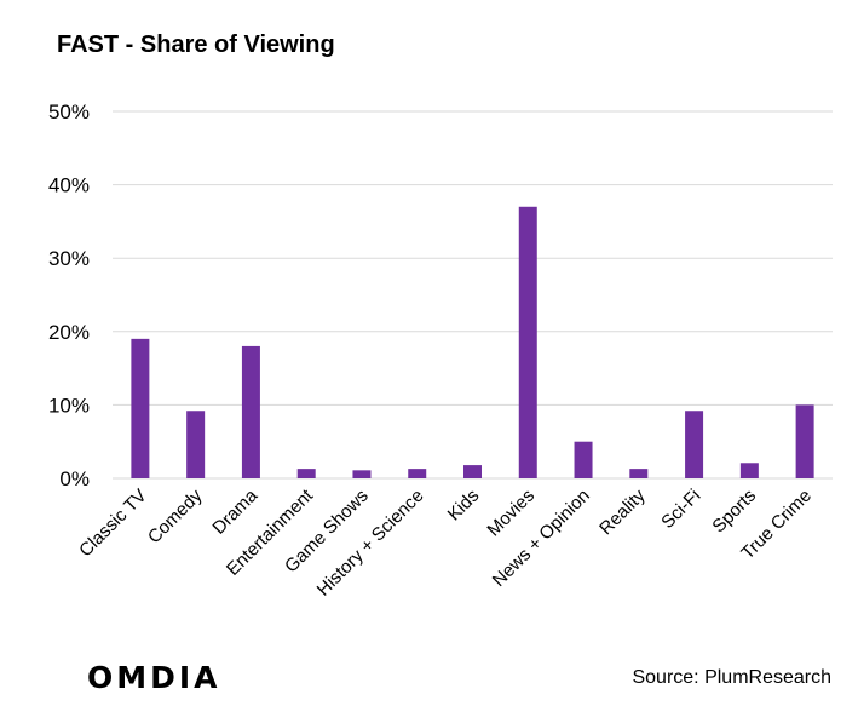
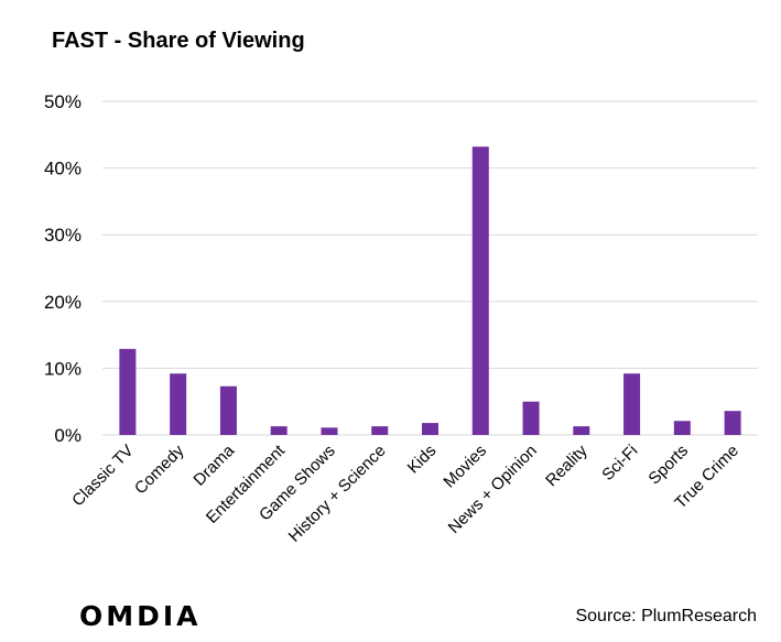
Classic TV: 19% -> 13%
Drama: 18% -> 7%
Movies: 37% -> 43%
True Crime: 10% -> 4%
